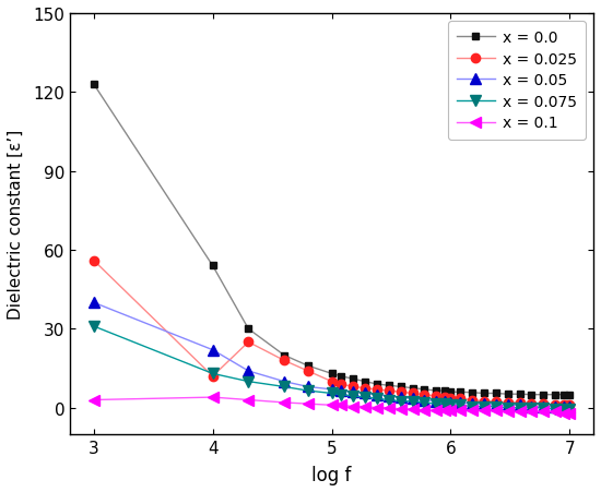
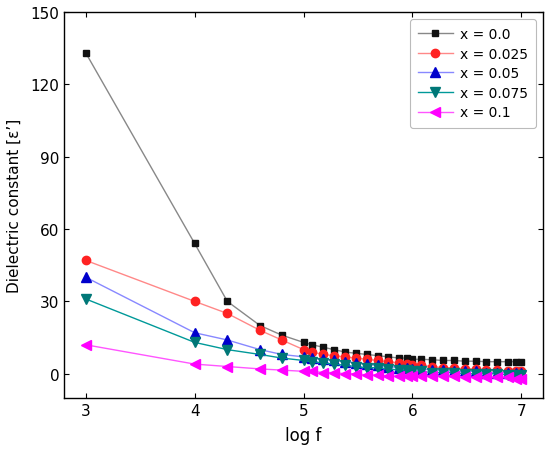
x = 0.0/3: 123.0 -> 133.0
x = 0.025/3: 56.0 -> 47.0
x = 0.1/3: 3.0 -> 12.0
x = 0.025/4: 12.0 -> 30.0
x = 0.05/4: 22.0 -> 17.0
